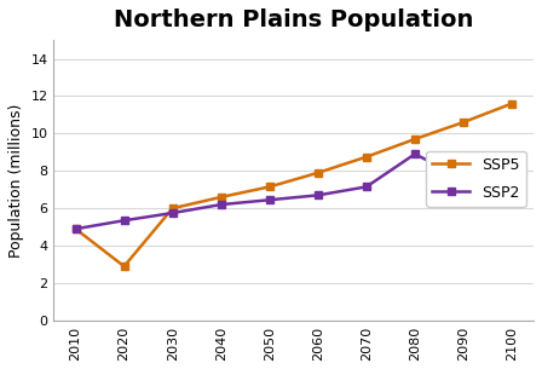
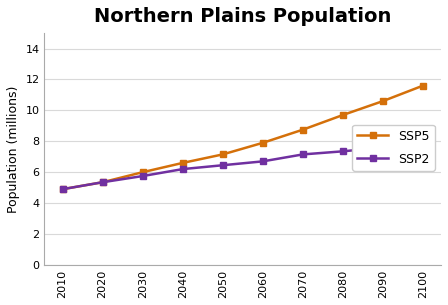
SSP5/2020: 2.9 -> 5.3
SSP2/2080: 8.9 -> 7.3
